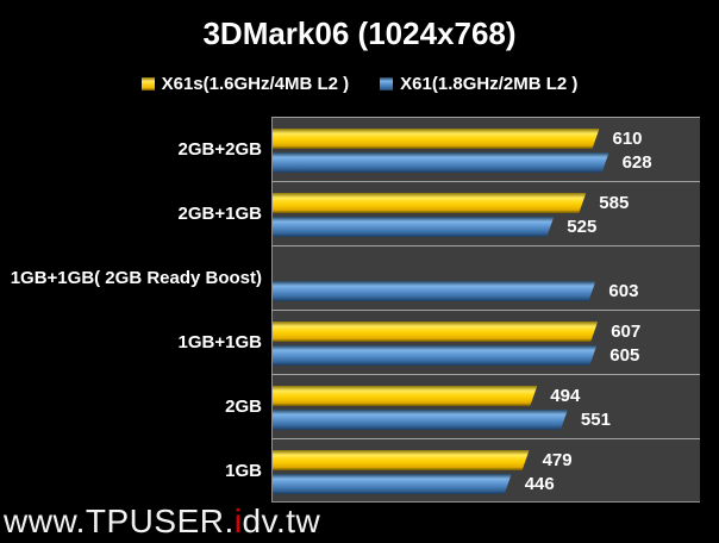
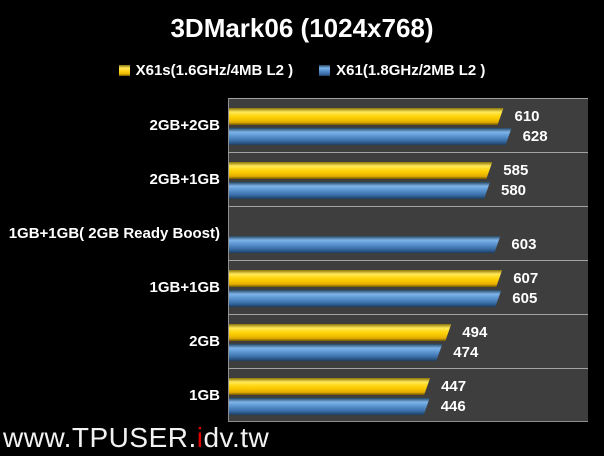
X61(1.8GHz/2MB L2 )/2GB+1GB: 525 -> 580
X61(1.8GHz/2MB L2 )/2GB: 551 -> 474
X61s(1.6GHz/4MB L2 )/1GB: 479 -> 447
